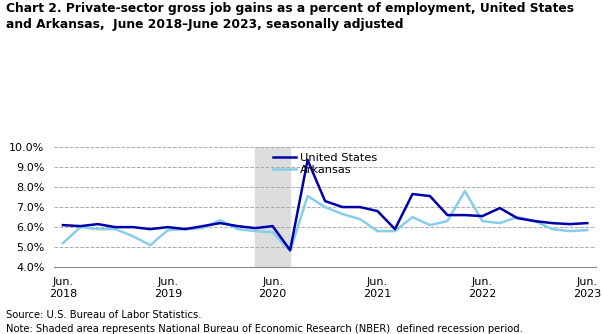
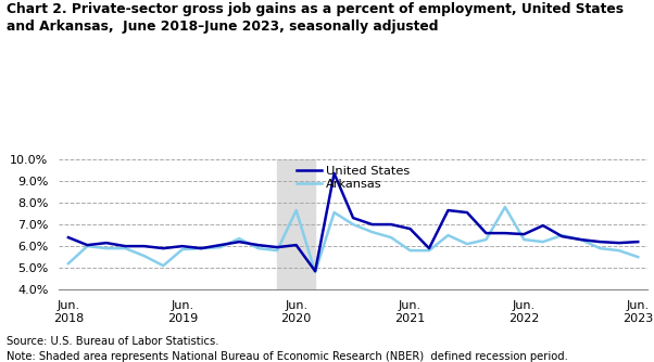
United States/Jun. 2018: 6.10% -> 6.40%
Arkansas/Jun. 2020: 5.75% -> 7.65%
Arkansas/Jun. 2023: 5.85% -> 5.50%
